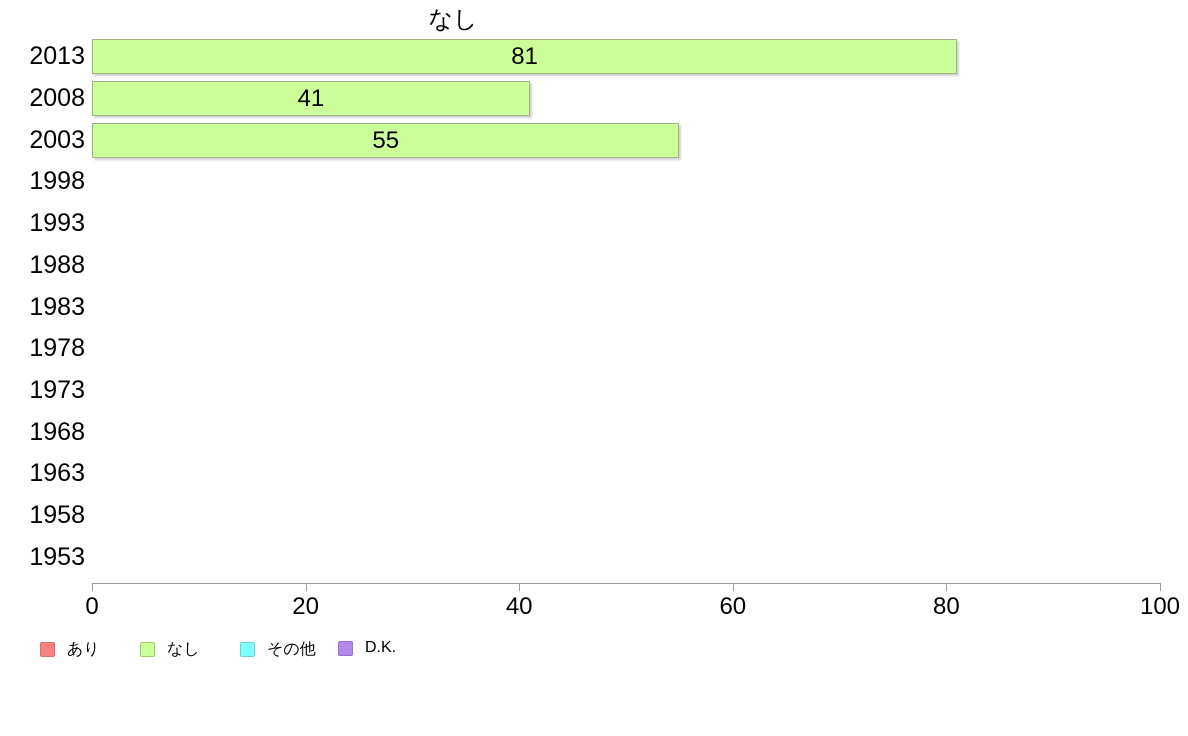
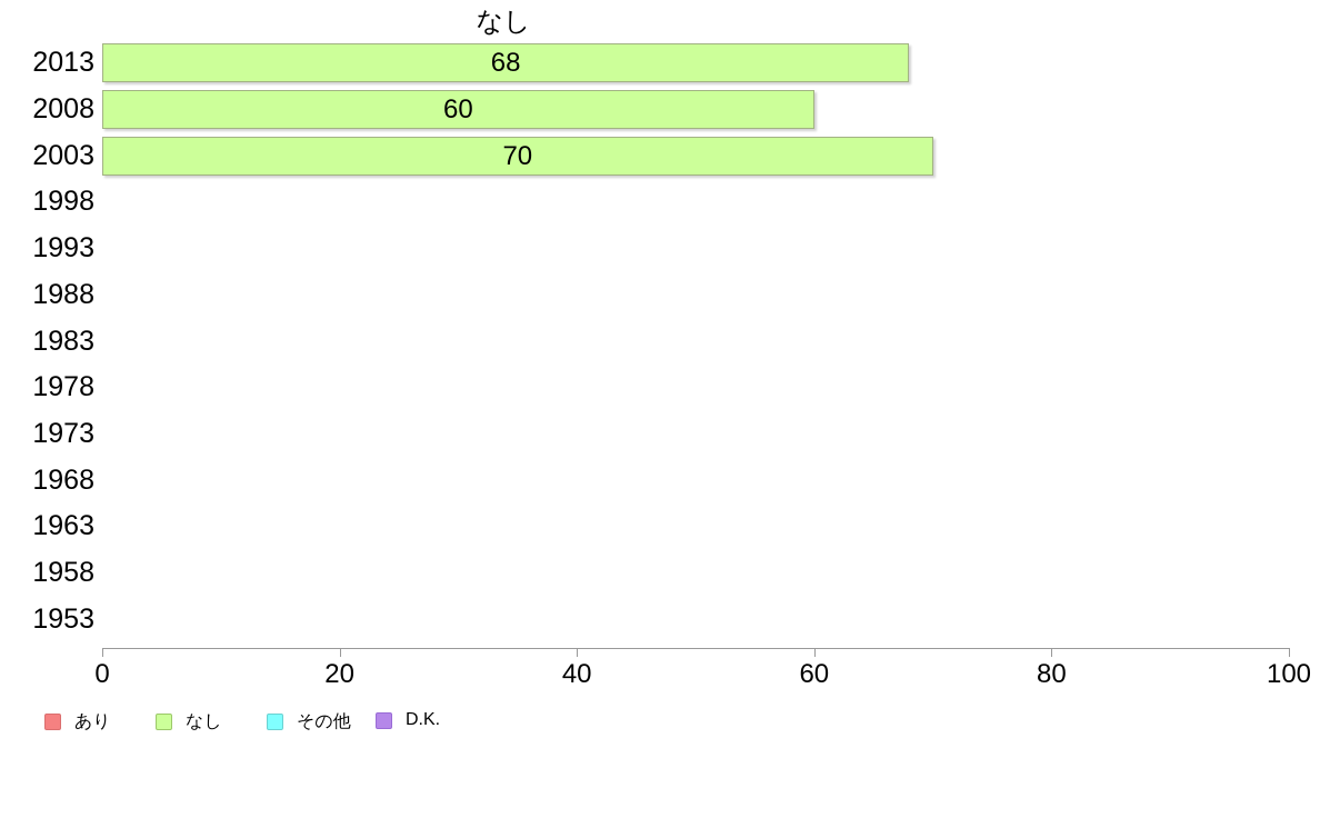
2013: 81 -> 68
2008: 41 -> 60
2003: 55 -> 70
